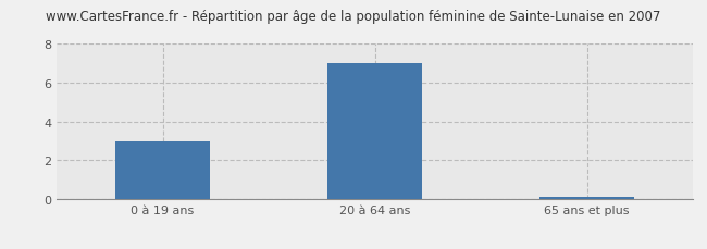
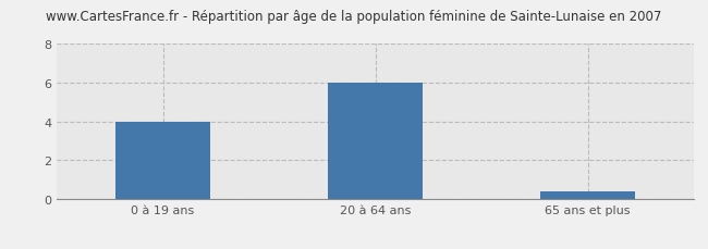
0 à 19 ans: 3.0 -> 4.0
20 à 64 ans: 7.0 -> 6.0
65 ans et plus: 0.1 -> 0.4
